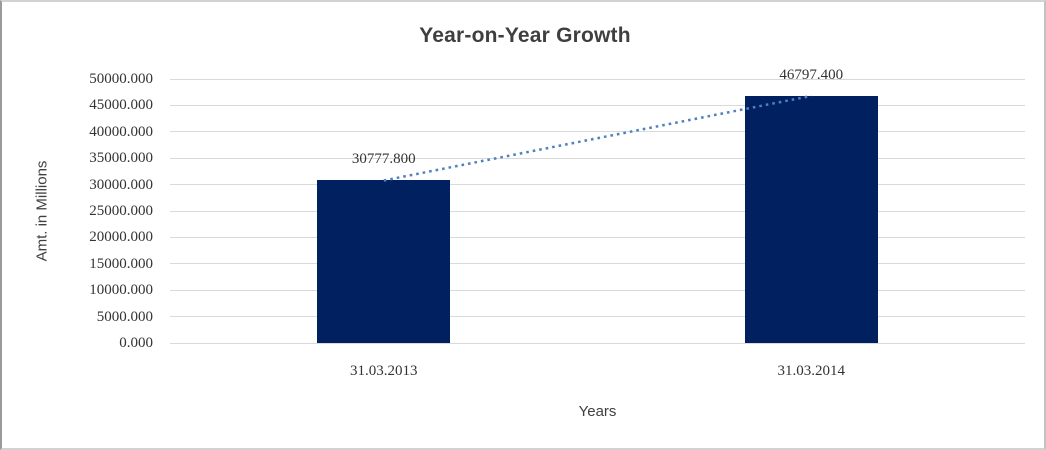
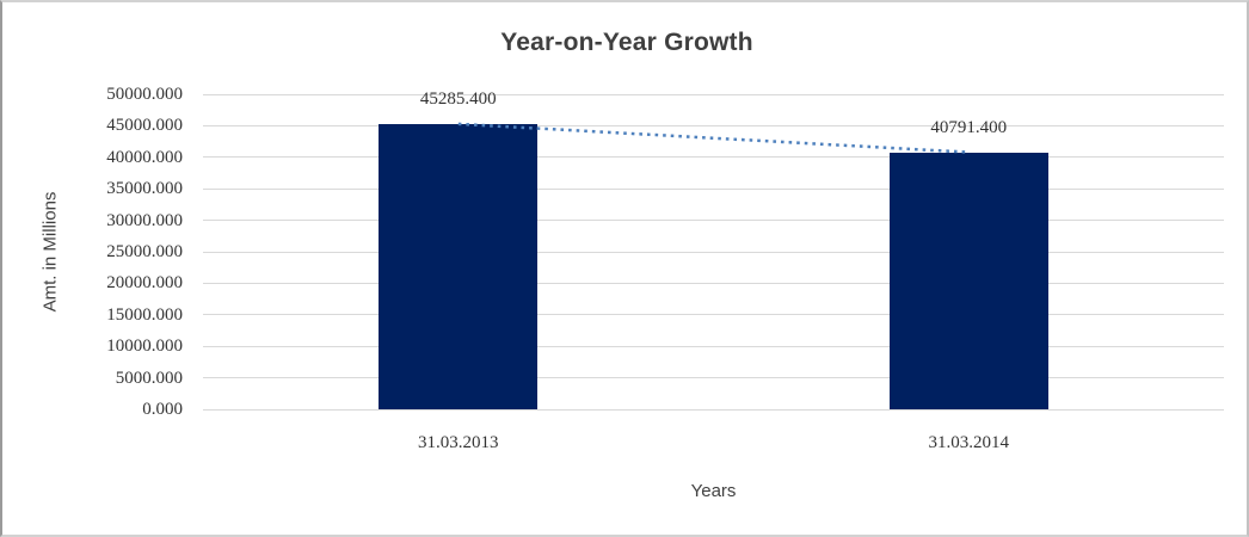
31.03.2013: 30777.800 -> 45285.400
31.03.2014: 46797.400 -> 40791.400
